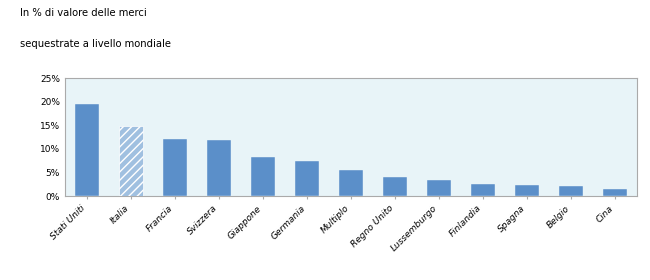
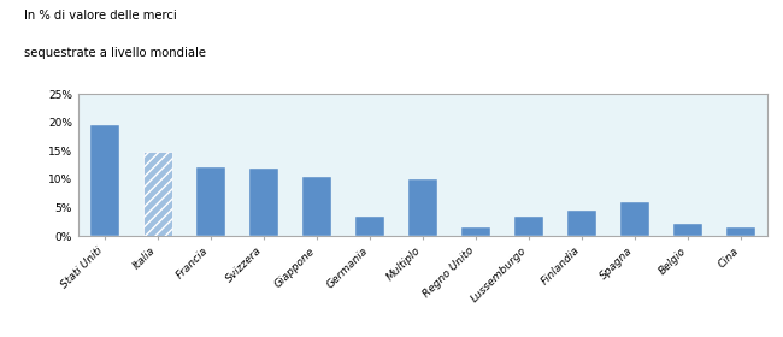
Giappone: 8.2% -> 10.5%
Germania: 7.5% -> 3.5%
Multiplo: 5.6% -> 10.0%
Regno Unito: 4.0% -> 1.5%
Finlandia: 2.5% -> 4.5%
Spagna: 2.3% -> 6.0%
